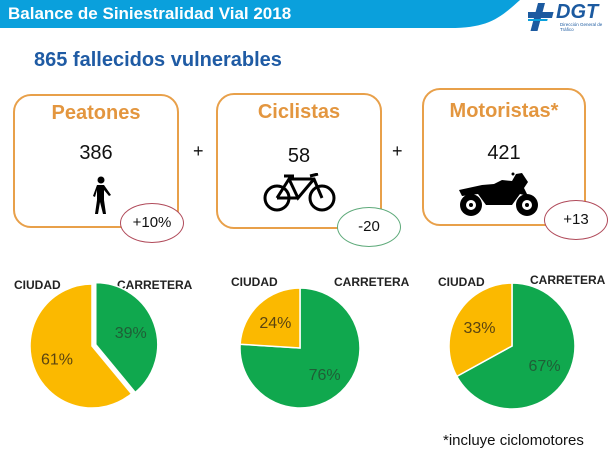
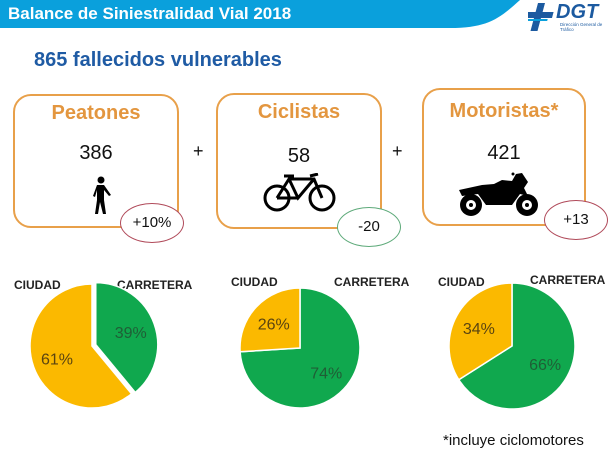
Ciclistas/CIUDAD: 24% -> 26%
Ciclistas/CARRETERA: 76% -> 74%
Motoristas*/CIUDAD: 33% -> 34%
Motoristas*/CARRETERA: 67% -> 66%
